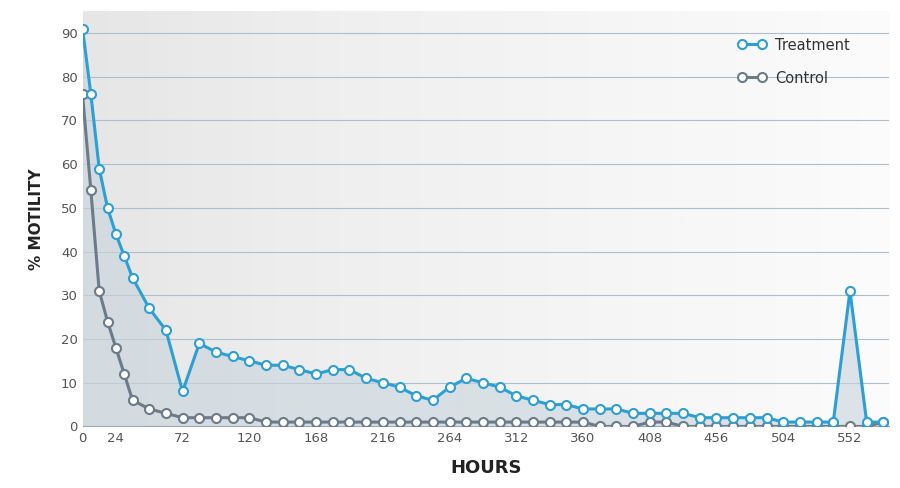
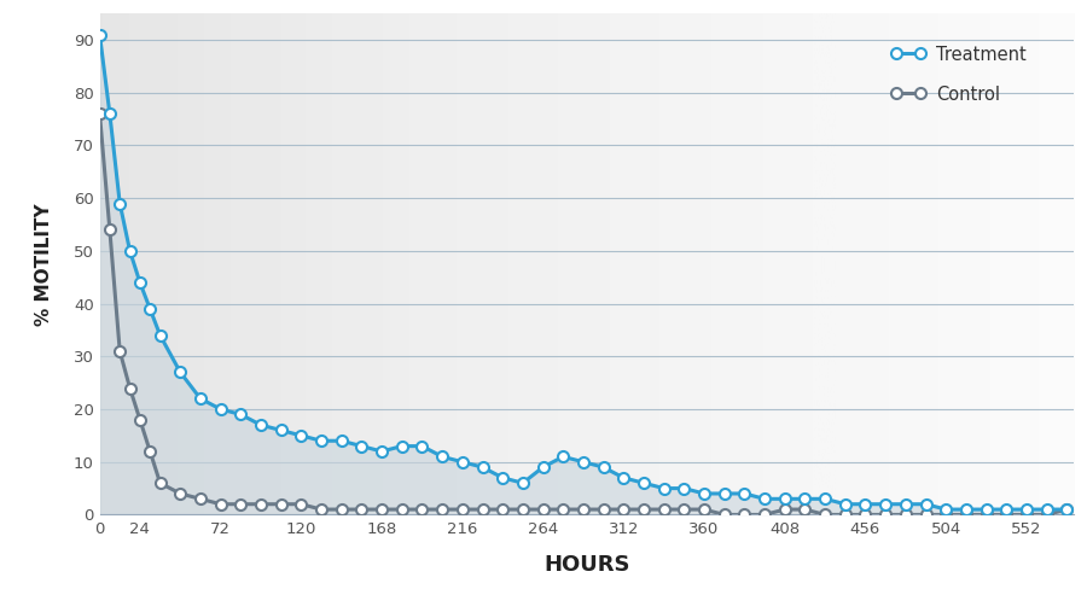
Treatment/72: 8 -> 20
Treatment/552: 31 -> 1
